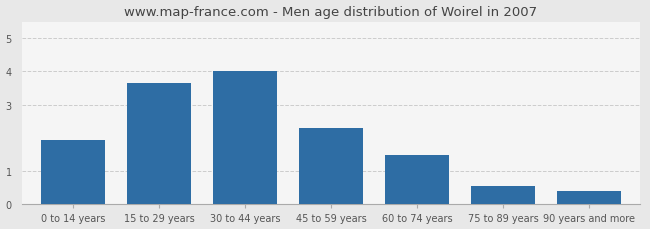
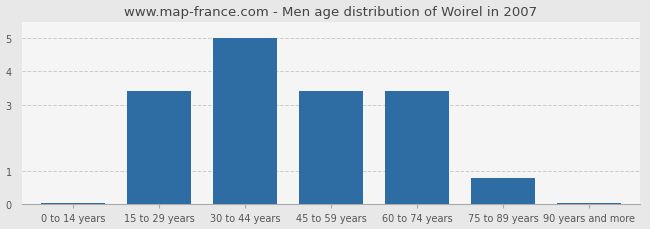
0 to 14 years: 1.95 -> 0.05
15 to 29 years: 3.65 -> 3.40
30 to 44 years: 4.00 -> 5.00
45 to 59 years: 2.30 -> 3.40
60 to 74 years: 1.50 -> 3.40
75 to 89 years: 0.55 -> 0.80
90 years and more: 0.40 -> 0.05
